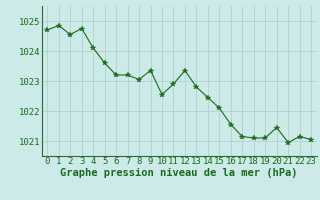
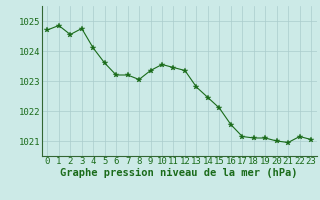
10: 1022.55 -> 1023.55
11: 1022.90 -> 1023.45
20: 1021.45 -> 1021.00
